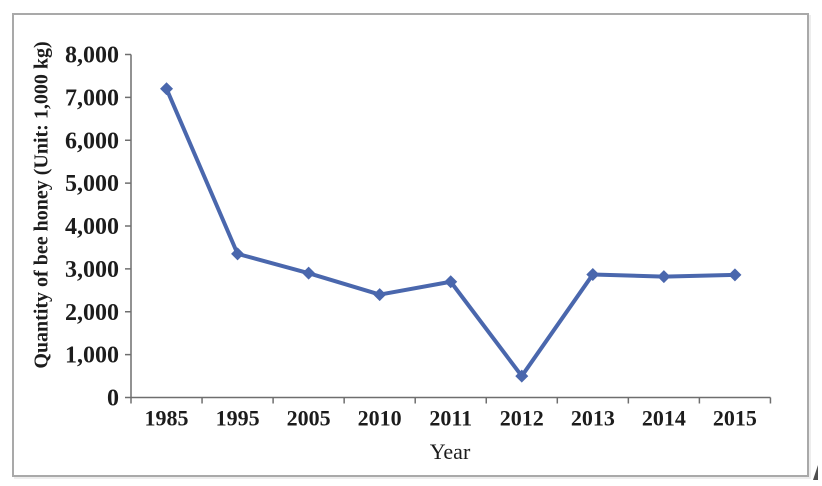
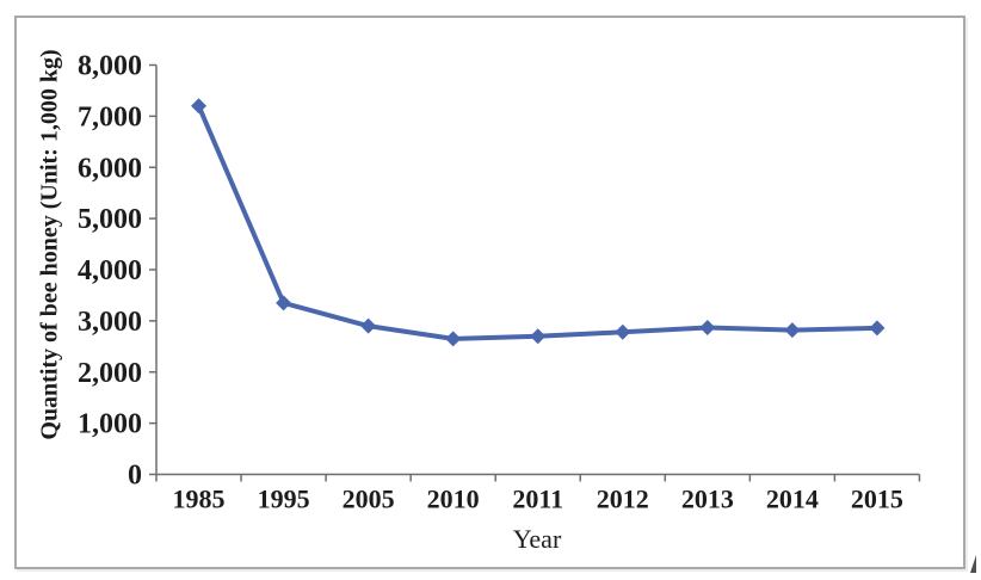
2010: 2400 -> 2600
2012: 500 -> 2800
